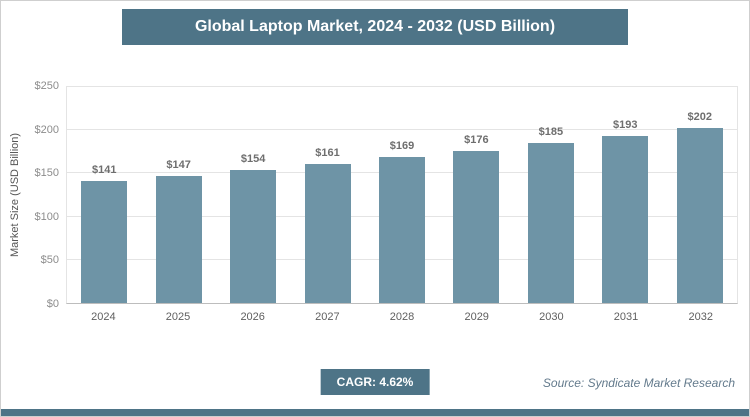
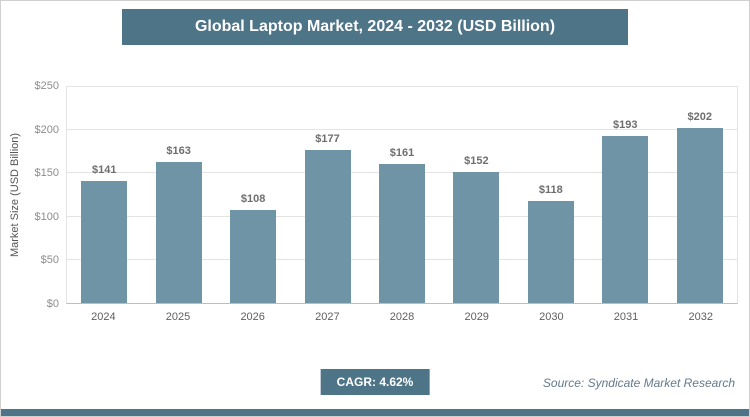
2025: $147 -> $163
2026: $154 -> $108
2027: $161 -> $177
2028: $169 -> $161
2029: $176 -> $152
2030: $185 -> $118
